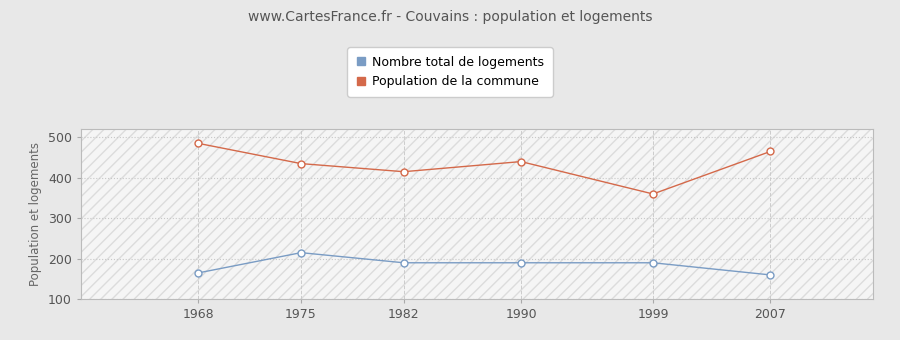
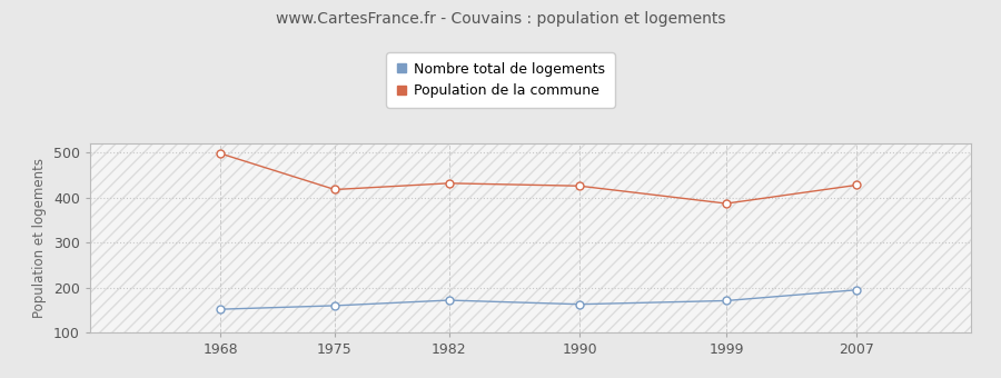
Nombre total de logements/1968: 165 -> 152
Population de la commune/1968: 485 -> 498
Nombre total de logements/1975: 215 -> 160
Population de la commune/1975: 435 -> 418
Nombre total de logements/1982: 190 -> 172
Population de la commune/1982: 415 -> 432
Nombre total de logements/1990: 190 -> 163
Population de la commune/1990: 440 -> 426
Nombre total de logements/1999: 190 -> 171
Population de la commune/1999: 360 -> 387
Nombre total de logements/2007: 160 -> 195
Population de la commune/2007: 465 -> 428
